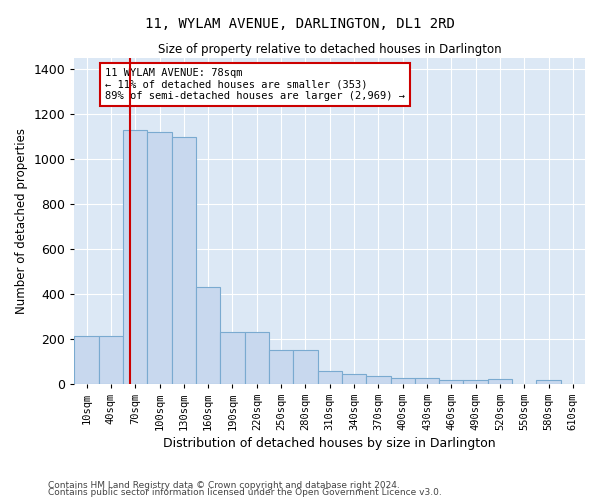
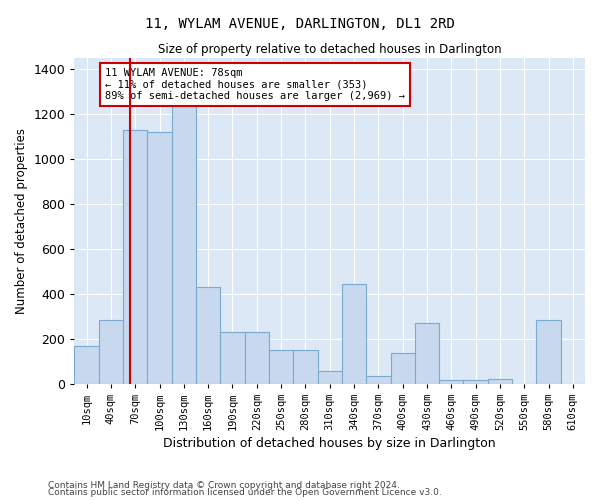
10sqm: 210 -> 165
40sqm: 210 -> 285
130sqm: 1100 -> 1235
340sqm: 42 -> 445
400sqm: 25 -> 135
430sqm: 25 -> 270
580sqm: 16 -> 285
